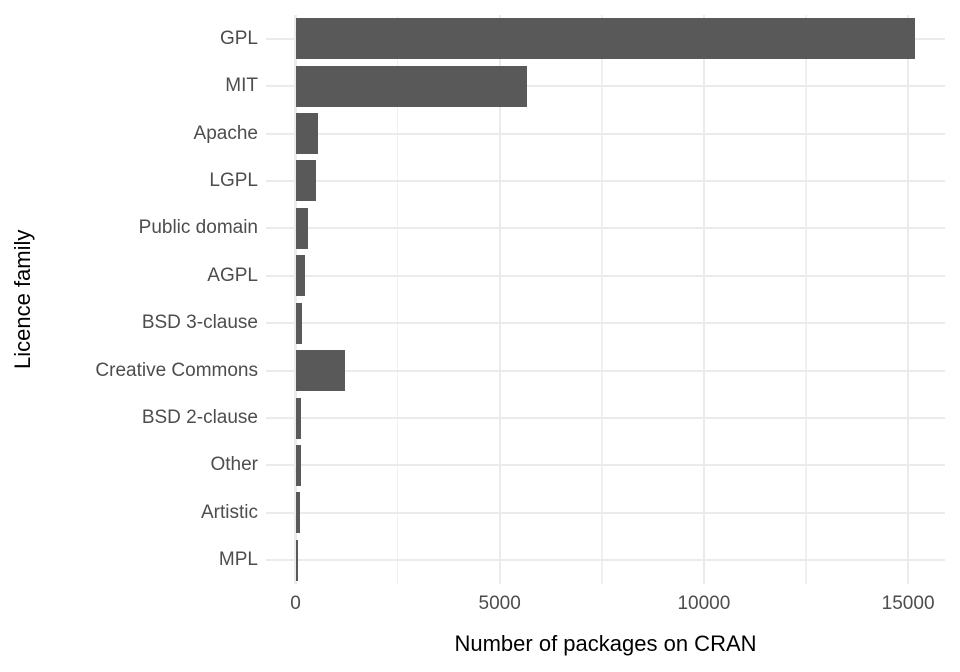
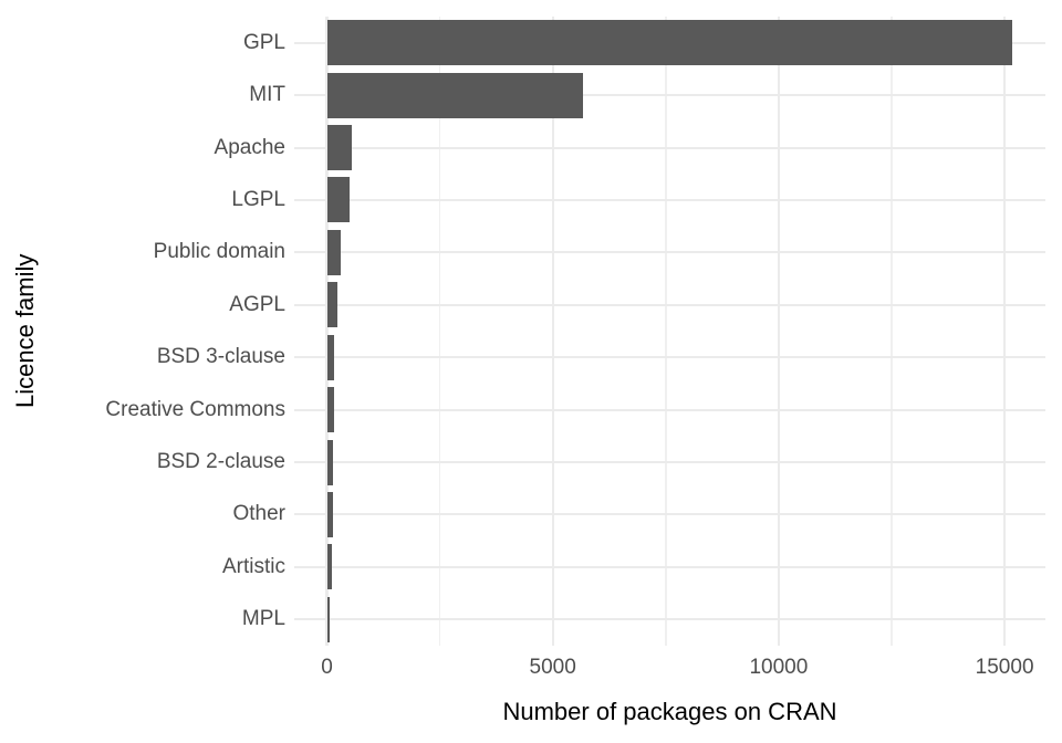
Creative Commons: 1200 -> 200
